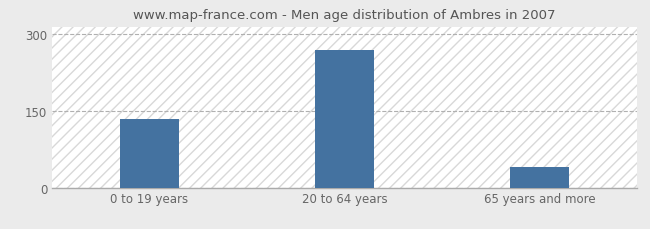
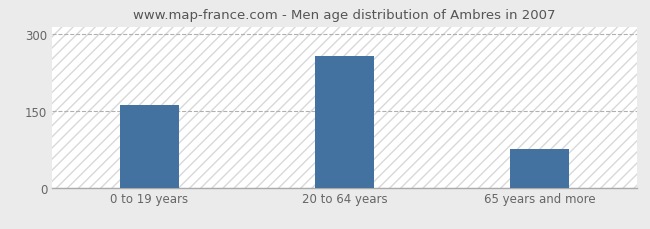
0 to 19 years: 135 -> 162
20 to 64 years: 270 -> 258
65 years and more: 40 -> 76
